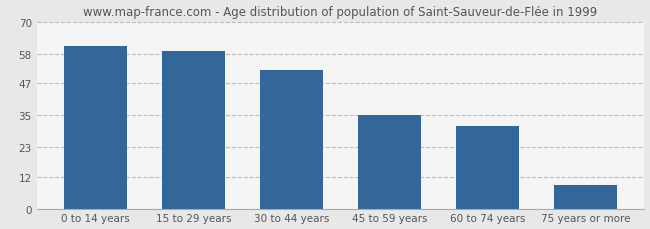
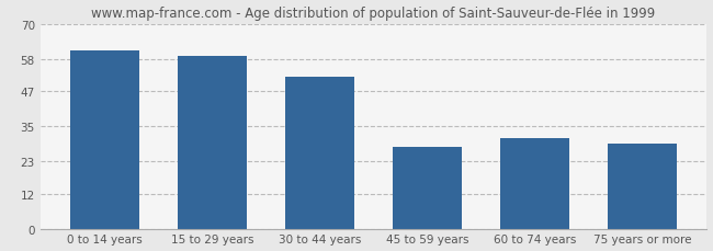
45 to 59 years: 35 -> 28
75 years or more: 9 -> 29
